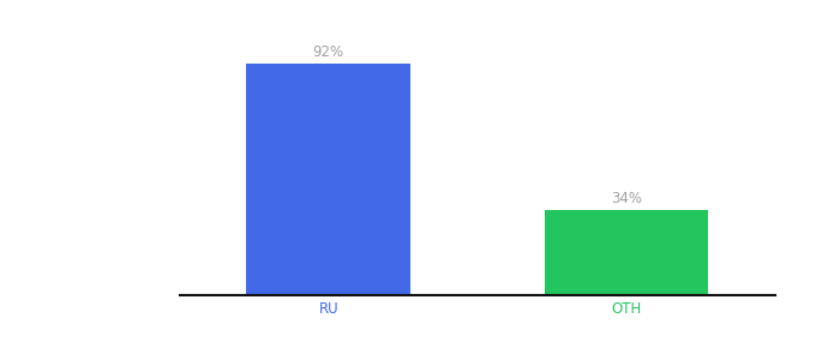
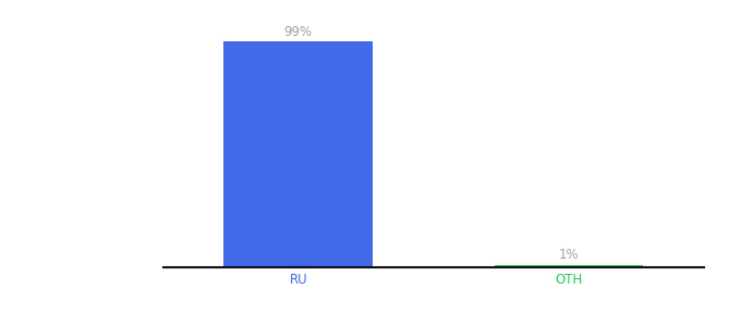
RU: 92% -> 99%
OTH: 34% -> 1%
